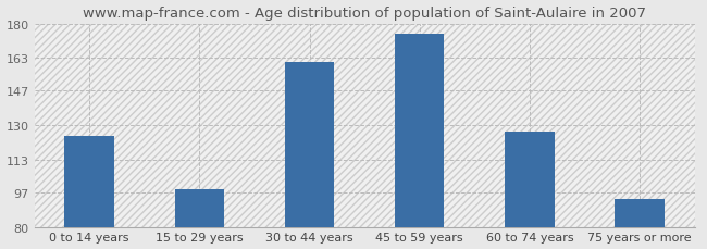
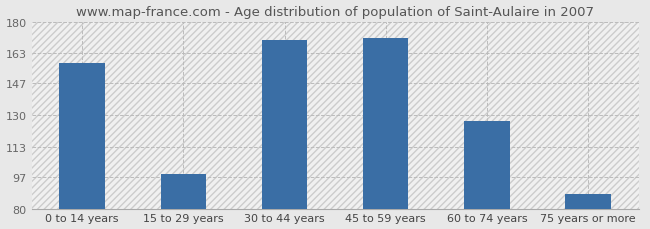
0 to 14 years: 125 -> 158
30 to 44 years: 161 -> 170
45 to 59 years: 175 -> 171
75 years or more: 94 -> 88
